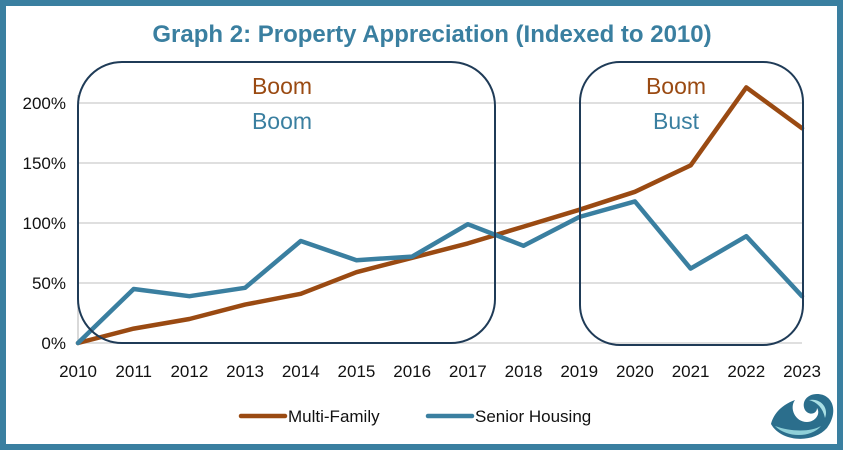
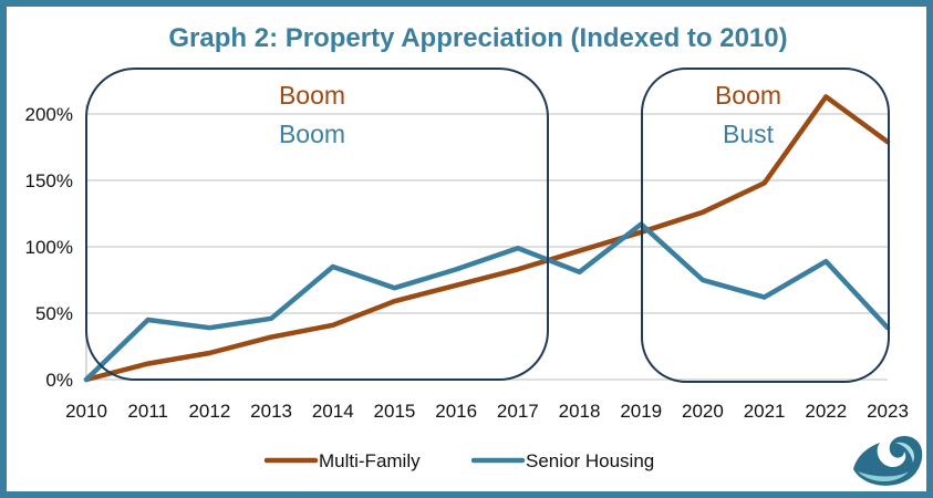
Senior Housing/2016: 72% -> 83%
Senior Housing/2019: 105% -> 117%
Senior Housing/2020: 118% -> 75%
